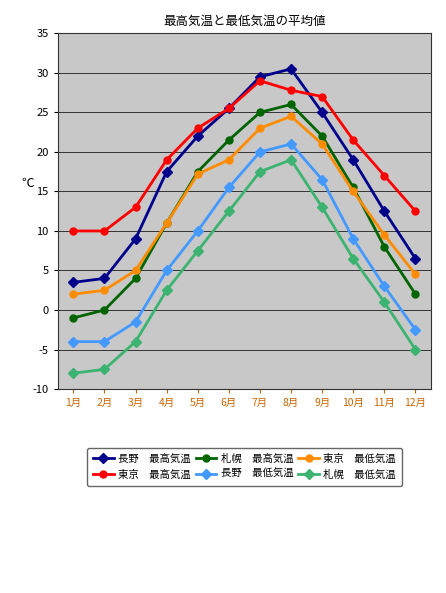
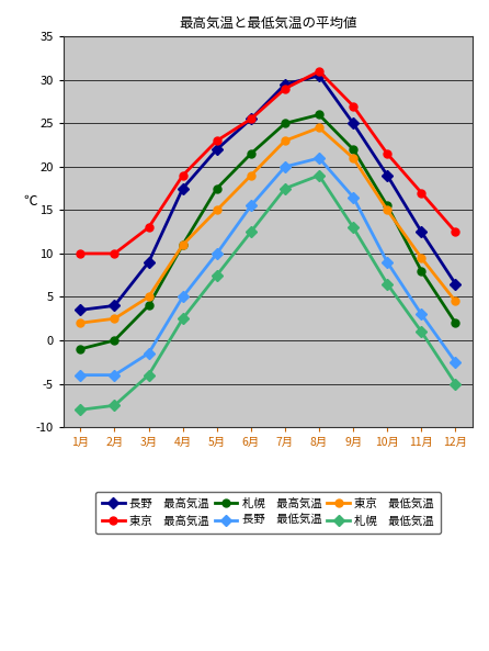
東京 最低気温/5月: 17.2 -> 15.0
東京 最高気温/8月: 27.8 -> 31.0
